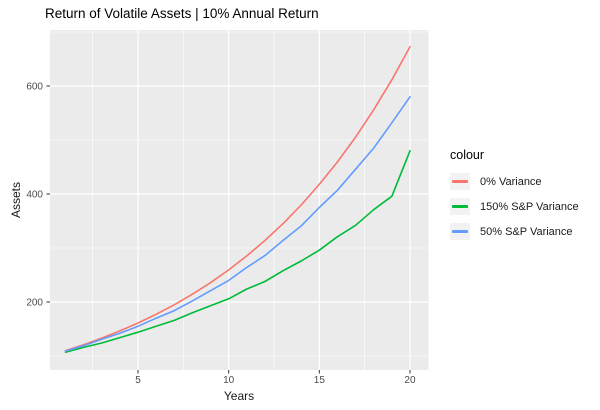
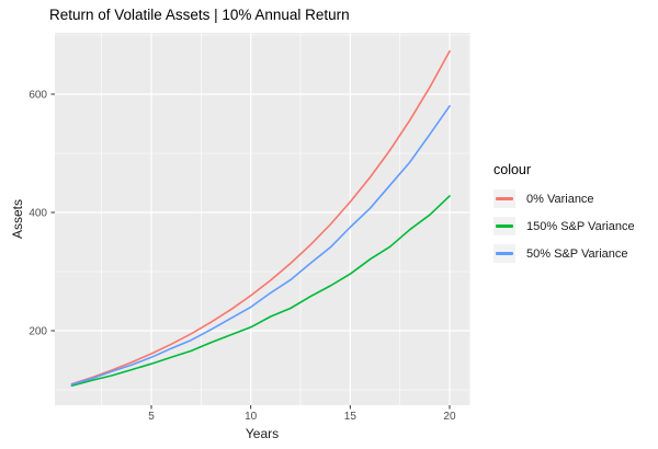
150% S&P Variance/20: 480 -> 430
